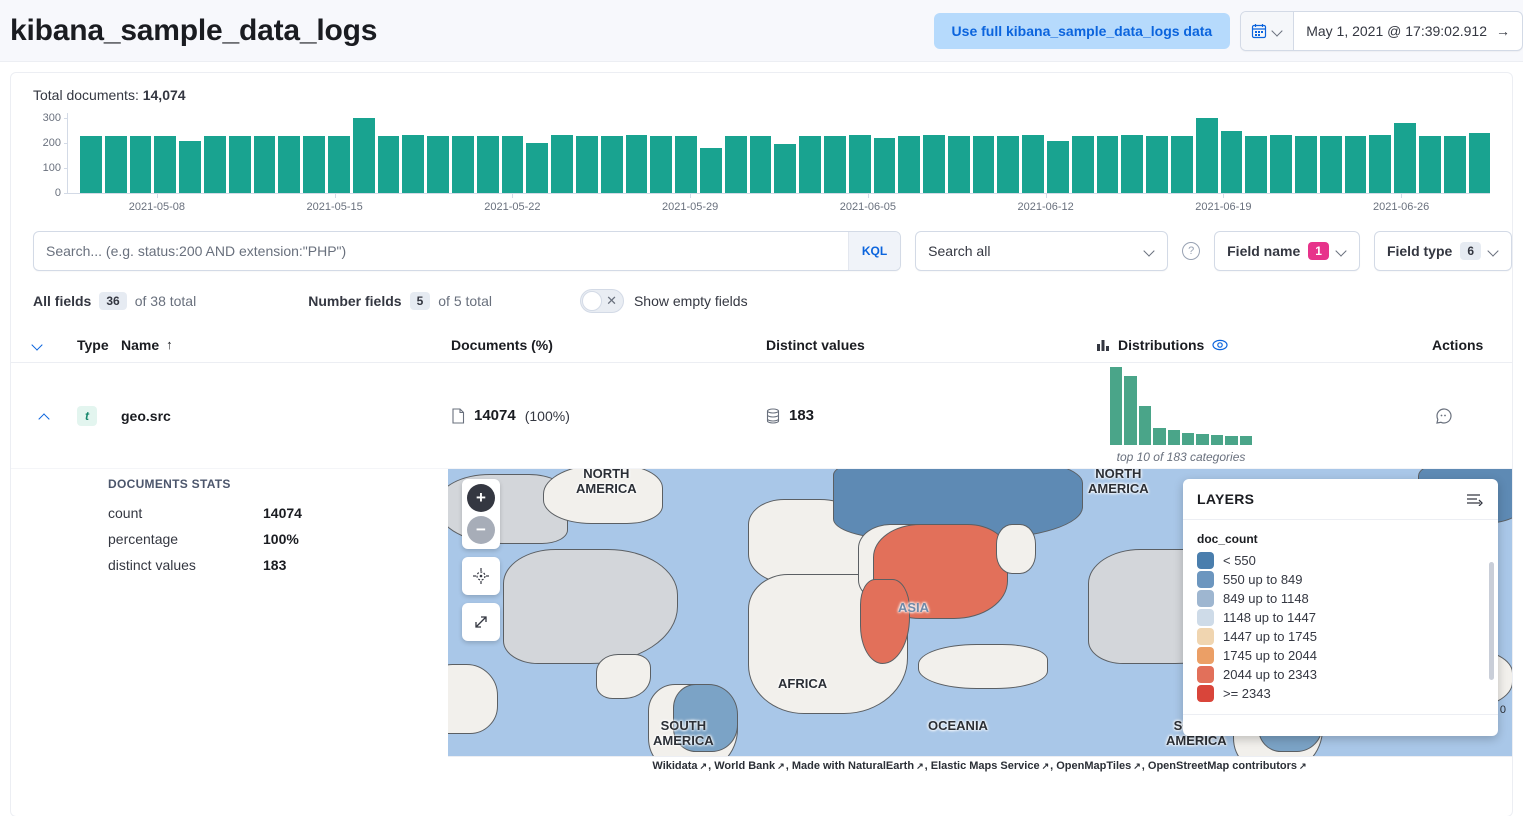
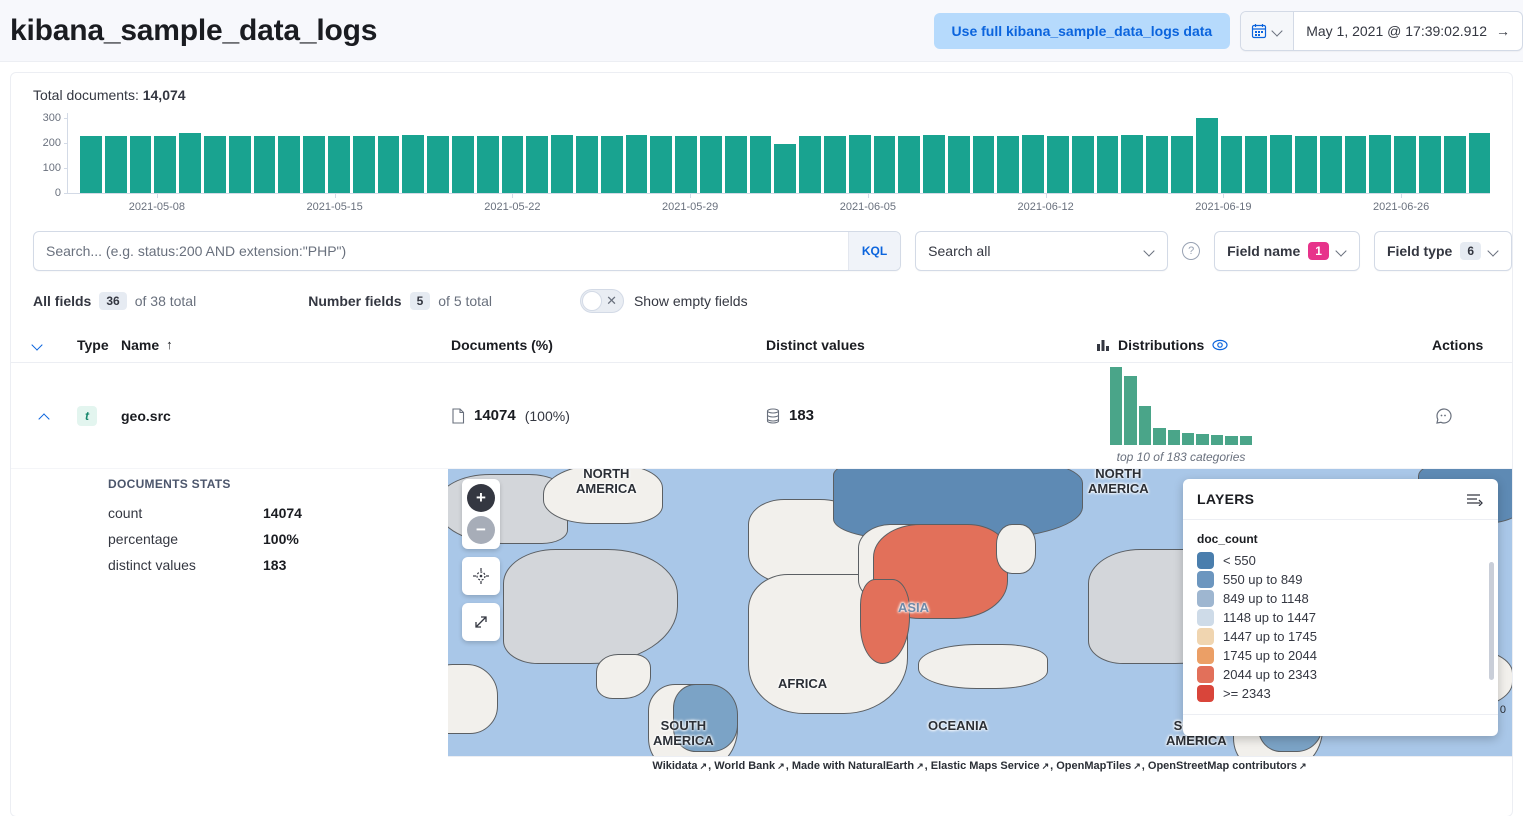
2021-05-08: 210 -> 240
2021-05-15: 300 -> 230
2021-05-22: 200 -> 230
2021-05-29: 180 -> 230
2021-06-05: 220 -> 230
2021-06-12: 210 -> 230
2021-06-19: 250 -> 230
2021-06-26: 280 -> 230
